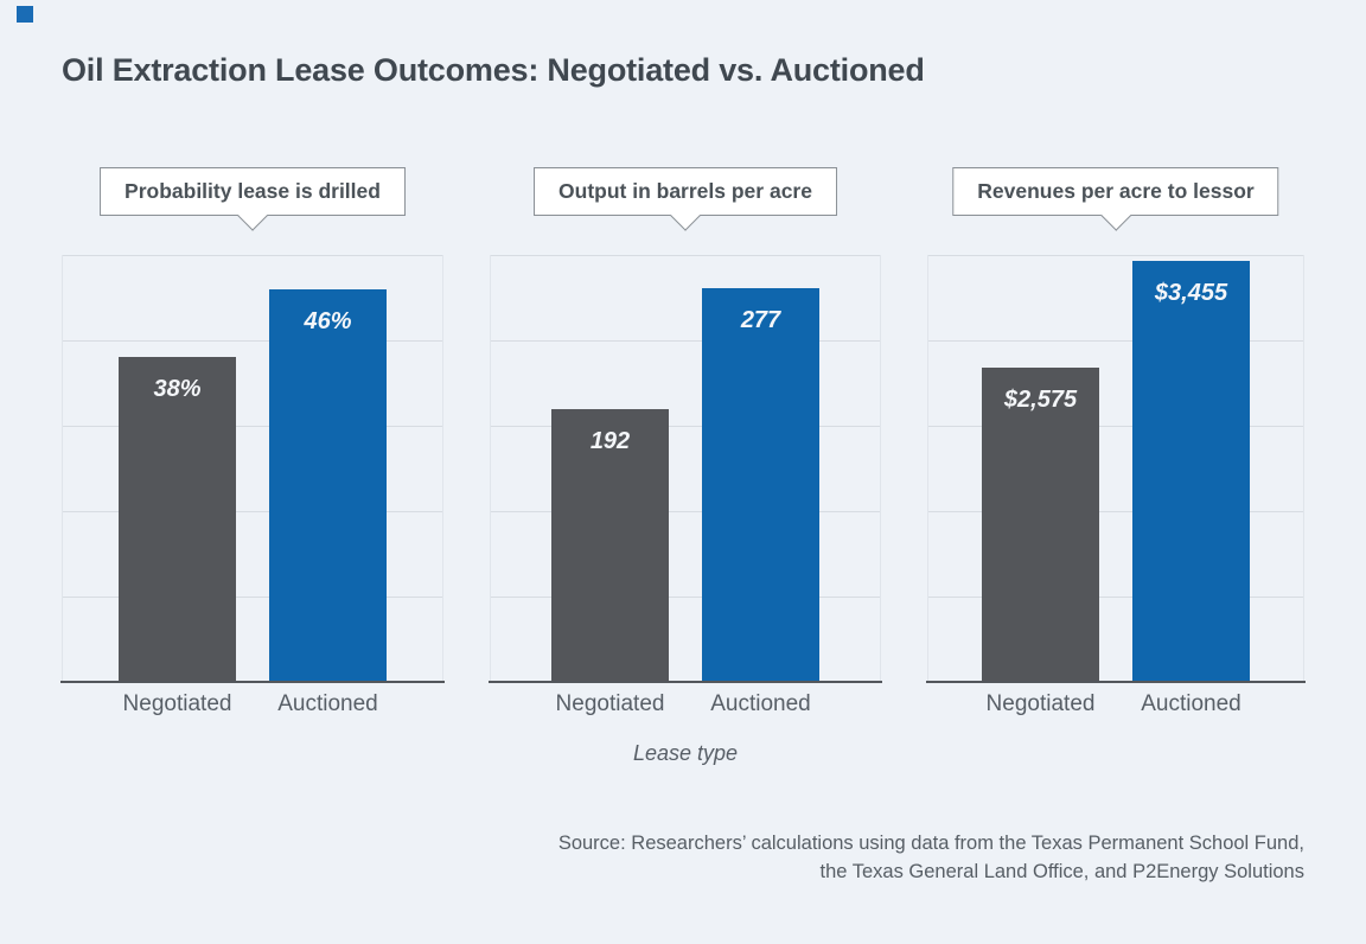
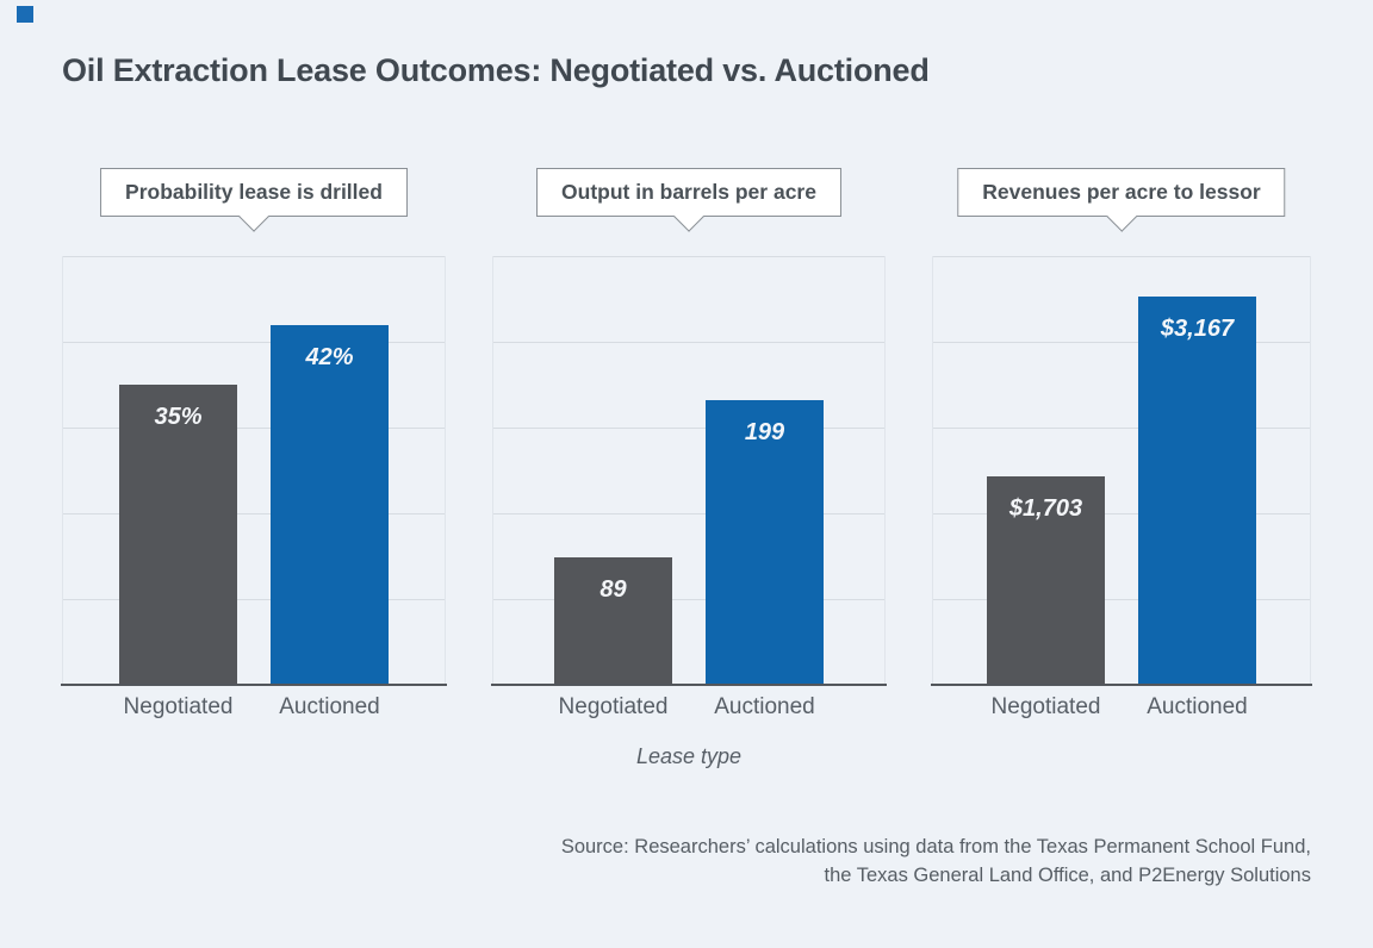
Probability lease is drilled/Negotiated: 38% -> 35%
Probability lease is drilled/Auctioned: 46% -> 42%
Output in barrels per acre/Negotiated: 192 -> 89
Output in barrels per acre/Auctioned: 277 -> 199
Revenues per acre to lessor/Negotiated: $2,575 -> $1,703
Revenues per acre to lessor/Auctioned: $3,455 -> $3,167
